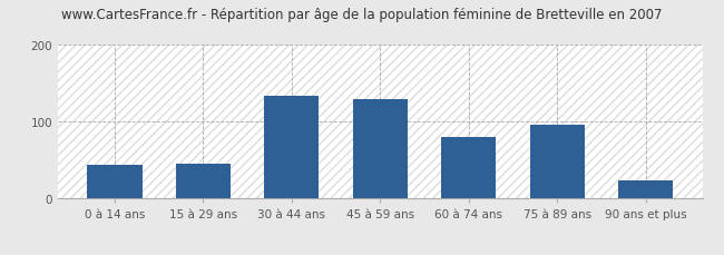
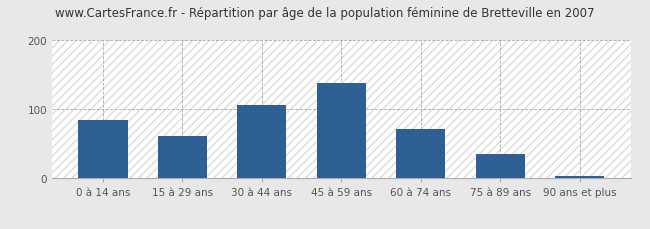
0 à 14 ans: 44 -> 85
15 à 29 ans: 46 -> 62
30 à 44 ans: 134 -> 106
45 à 59 ans: 130 -> 138
60 à 74 ans: 80 -> 72
75 à 89 ans: 96 -> 35
90 ans et plus: 24 -> 4
